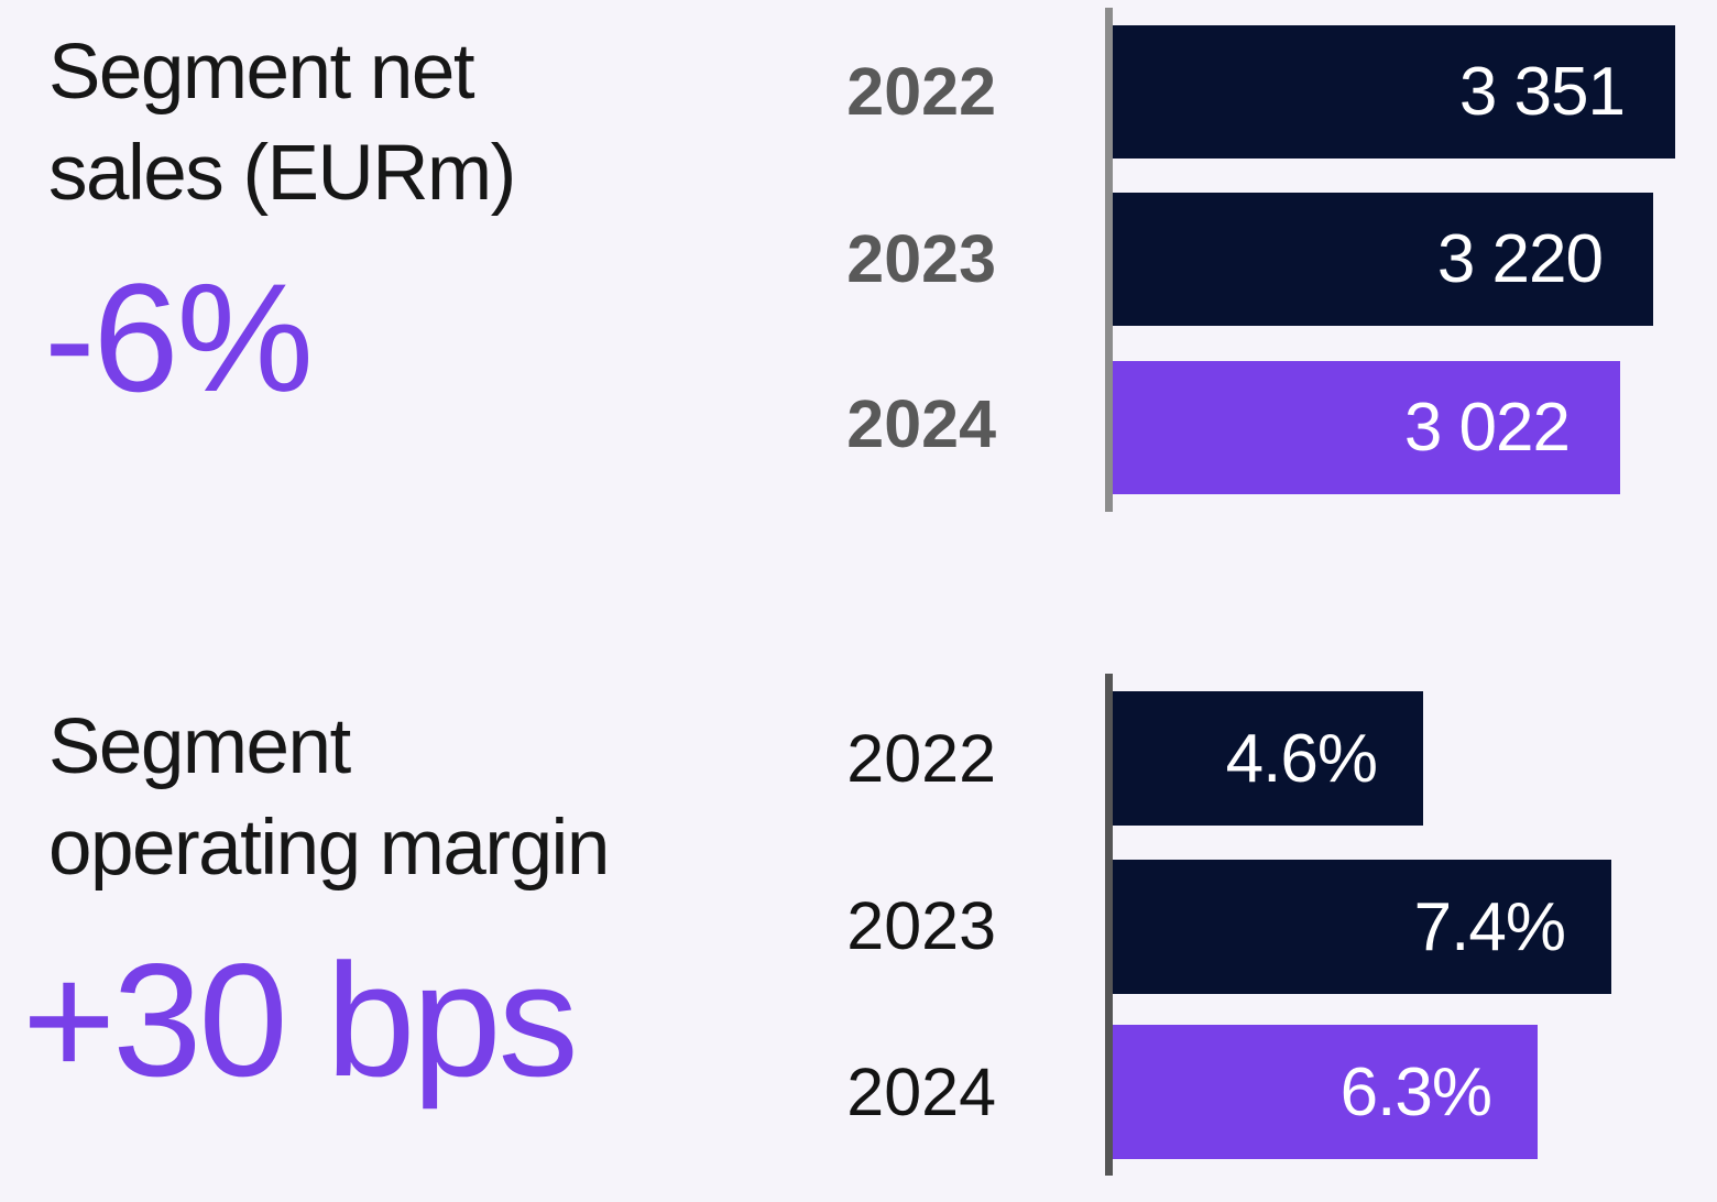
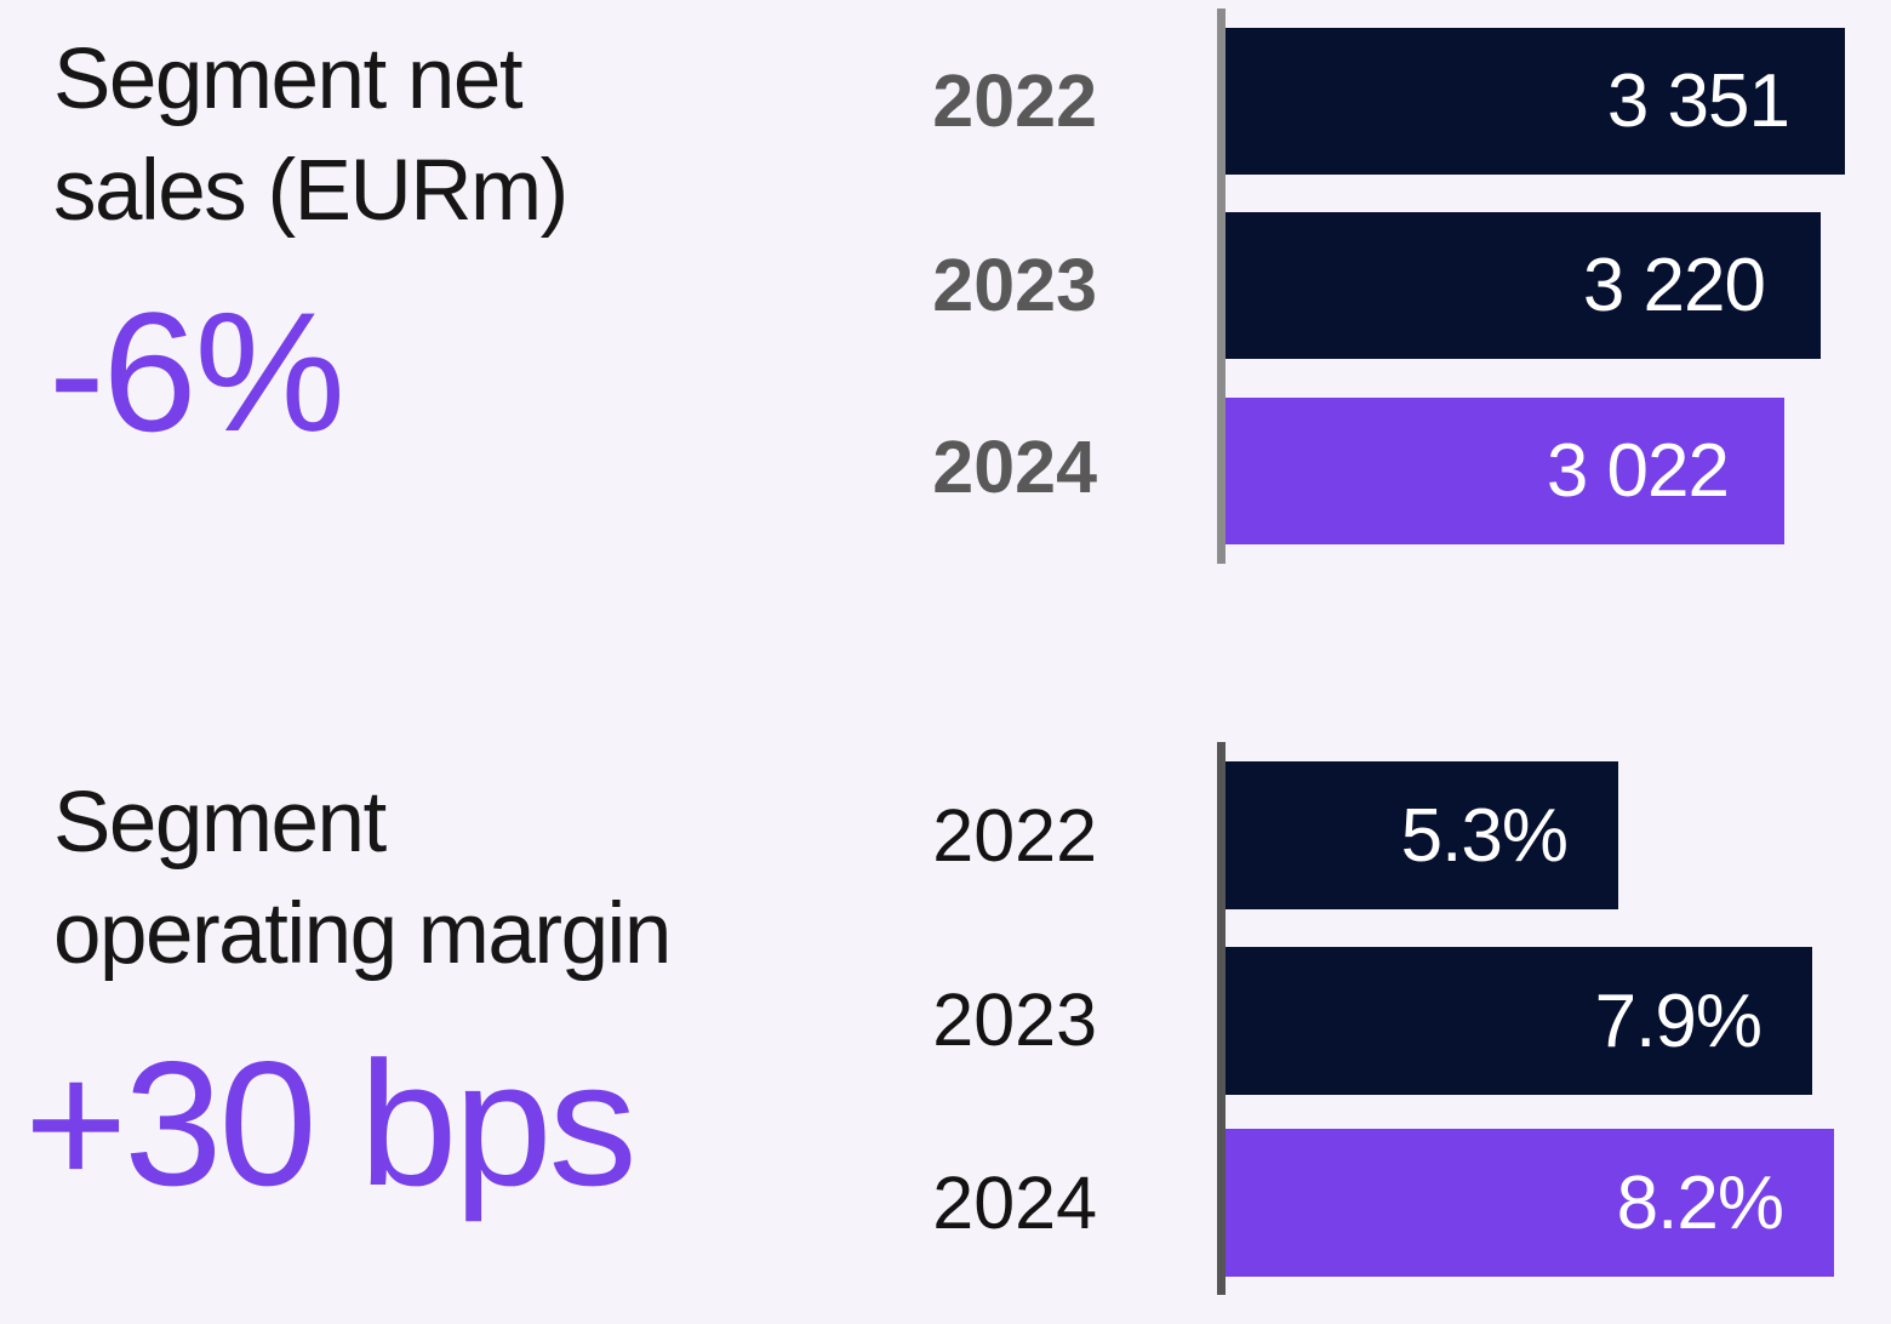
Segment operating margin/2022: 4.6% -> 5.3%
Segment operating margin/2023: 7.4% -> 7.9%
Segment operating margin/2024: 6.3% -> 8.2%
